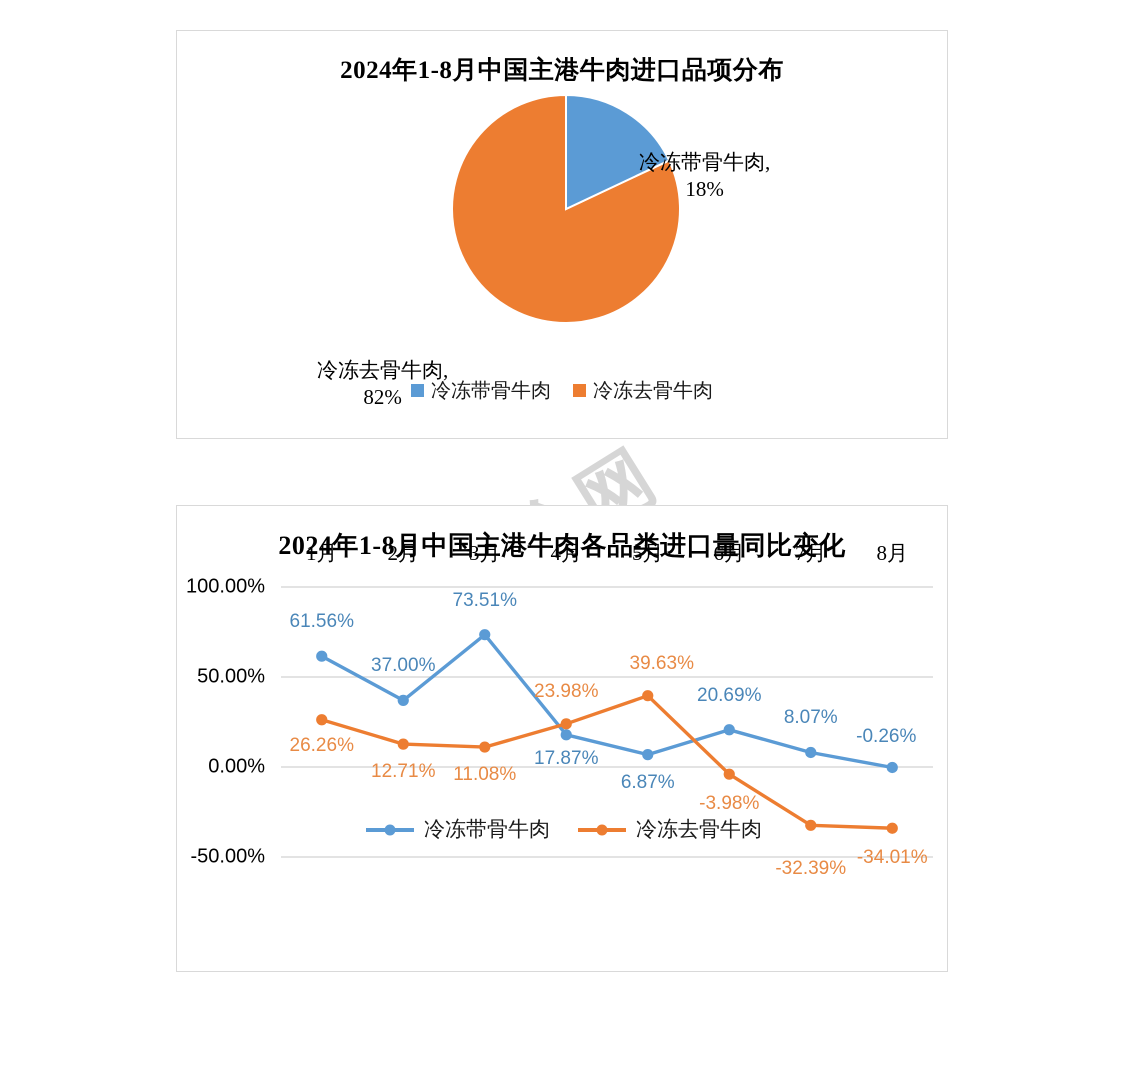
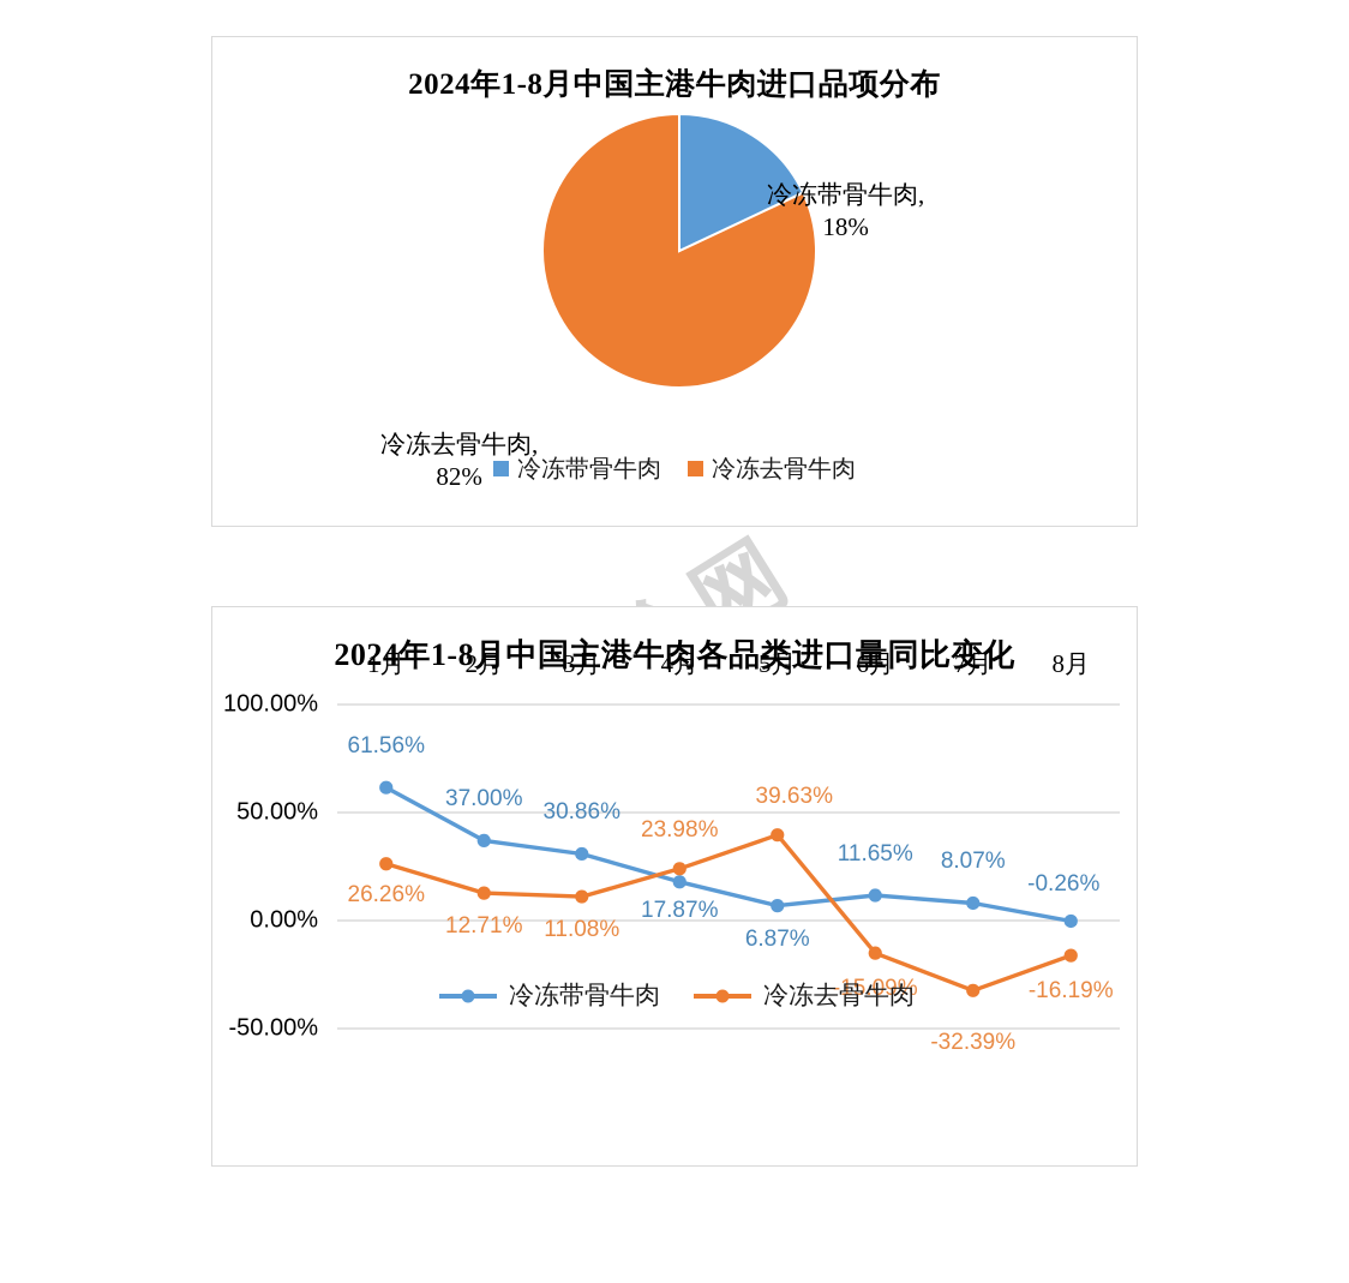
2024年1-8月中国主港牛肉各品类进口量同比变化/冷冻带骨牛肉/3月: 73.51% -> 30.86%
2024年1-8月中国主港牛肉各品类进口量同比变化/冷冻带骨牛肉/6月: 20.69% -> 11.65%
2024年1-8月中国主港牛肉各品类进口量同比变化/冷冻去骨牛肉/6月: -3.98% -> -15.09%
2024年1-8月中国主港牛肉各品类进口量同比变化/冷冻去骨牛肉/8月: -34.01% -> -16.19%
